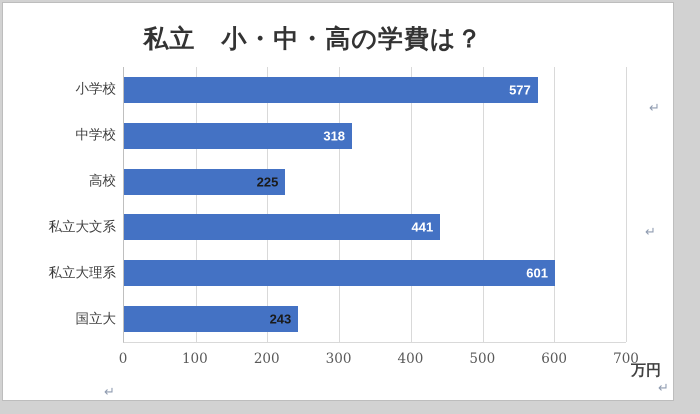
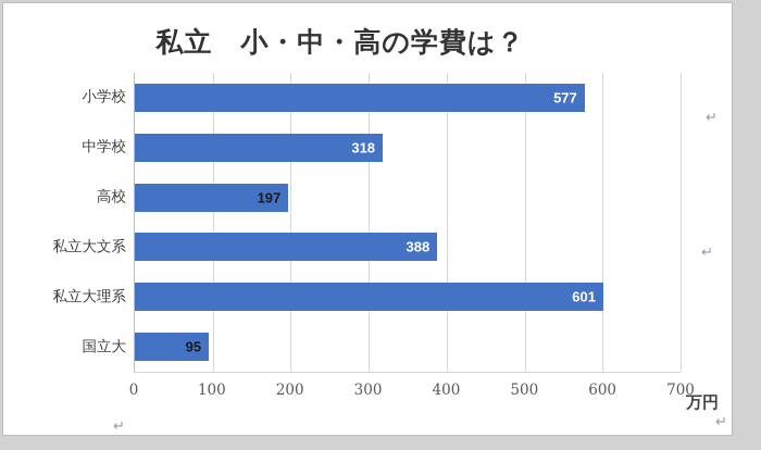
高校: 225 -> 197
私立大文系: 441 -> 388
国立大: 243 -> 95
